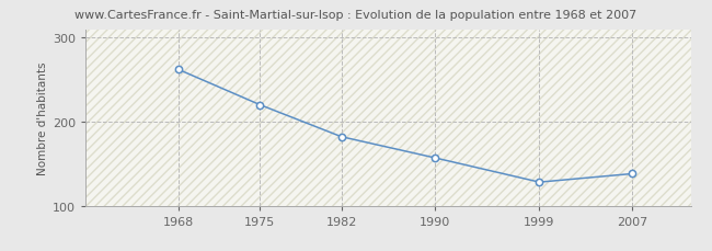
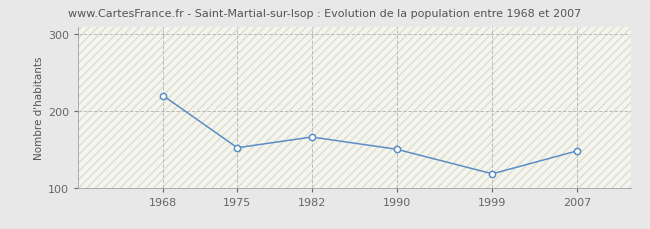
1968: 262 -> 220
1975: 220 -> 152
1982: 182 -> 166
1990: 157 -> 150
1999: 128 -> 118
2007: 138 -> 148
